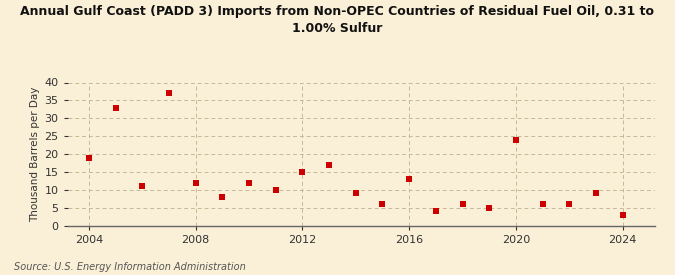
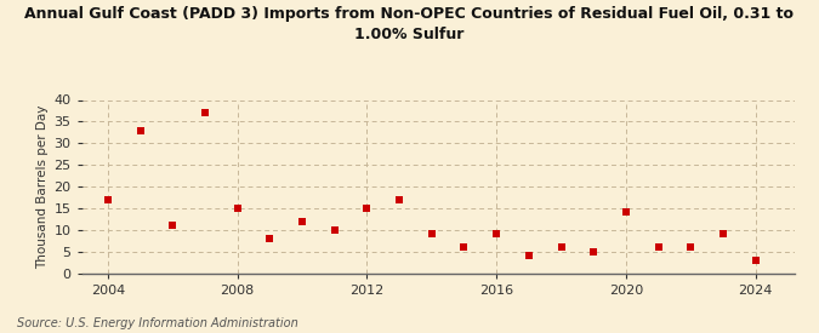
2004: 19 -> 17
2008: 12 -> 15
2016: 13 -> 9
2020: 24 -> 14
